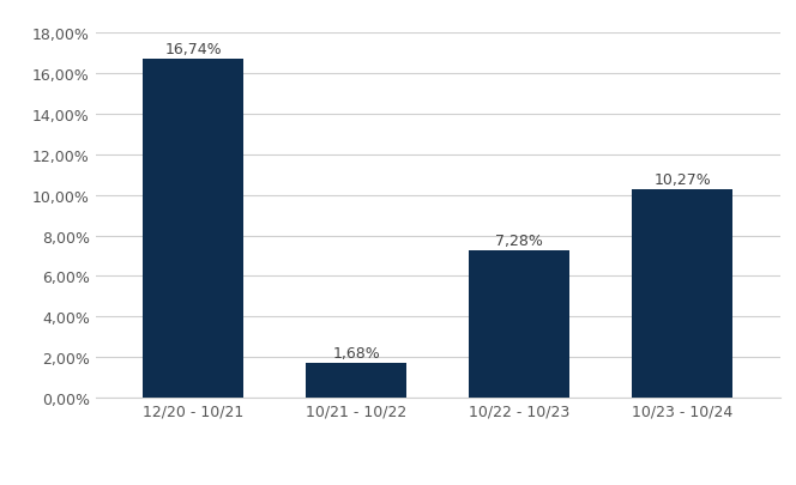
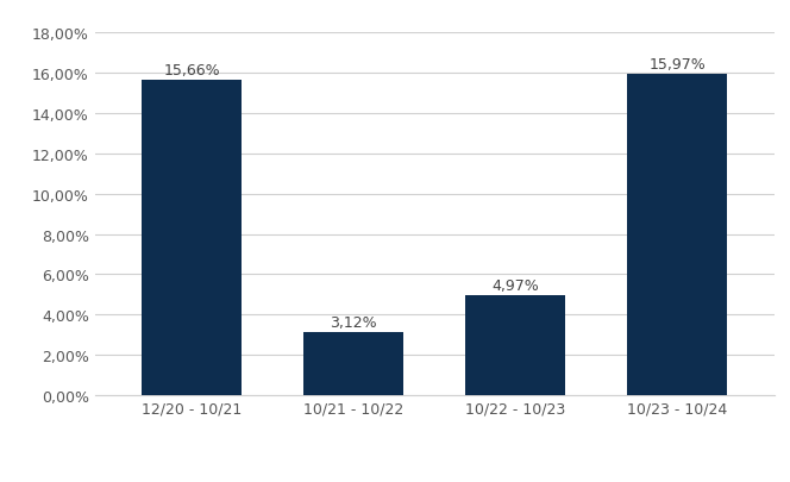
12/20 - 10/21: 16,74% -> 15,66%
10/21 - 10/22: 1,68% -> 3,12%
10/22 - 10/23: 7,28% -> 4,97%
10/23 - 10/24: 10,27% -> 15,97%
